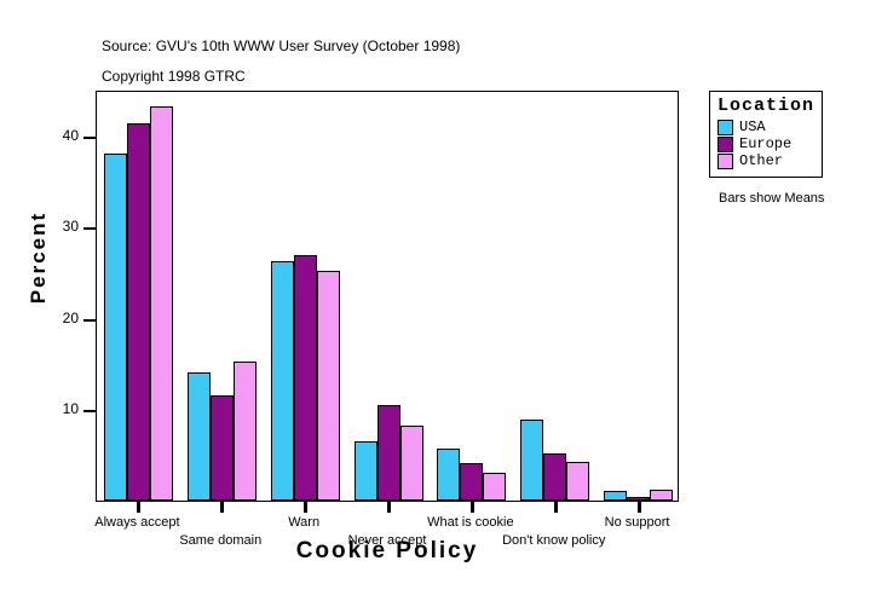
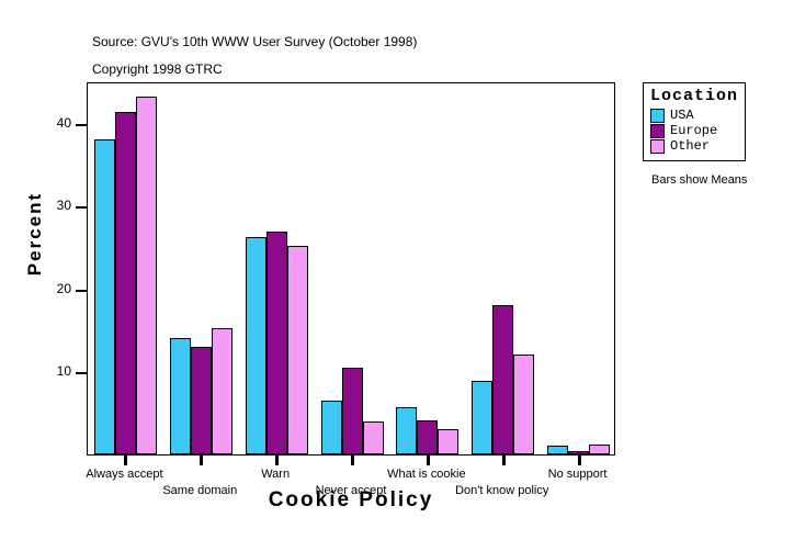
Europe/Same domain: 12 -> 13
Other/Never accept: 8 -> 4
Europe/Don't know policy: 5 -> 18
Other/Don't know policy: 4 -> 12
